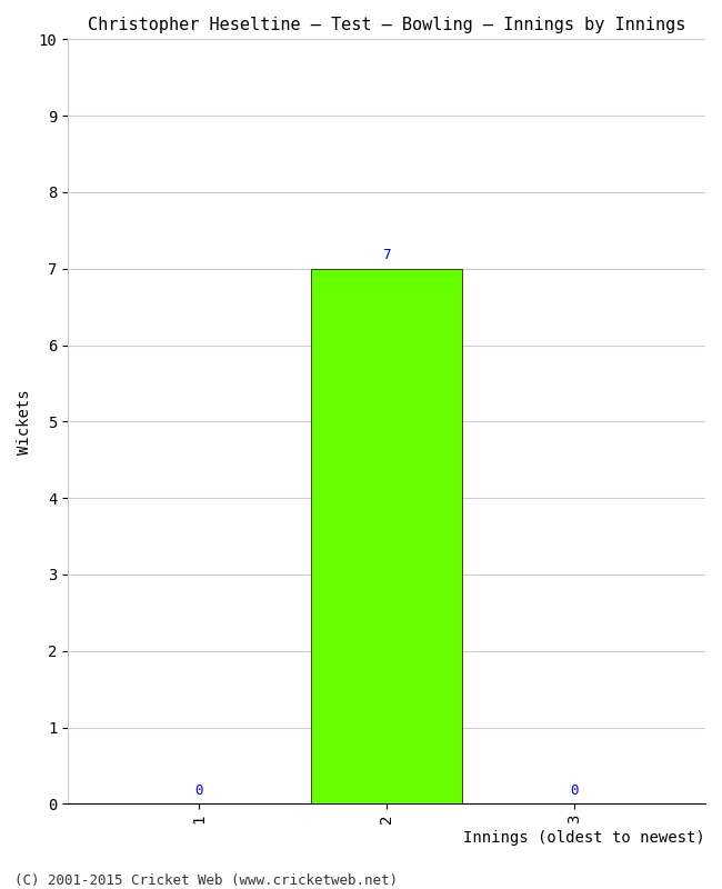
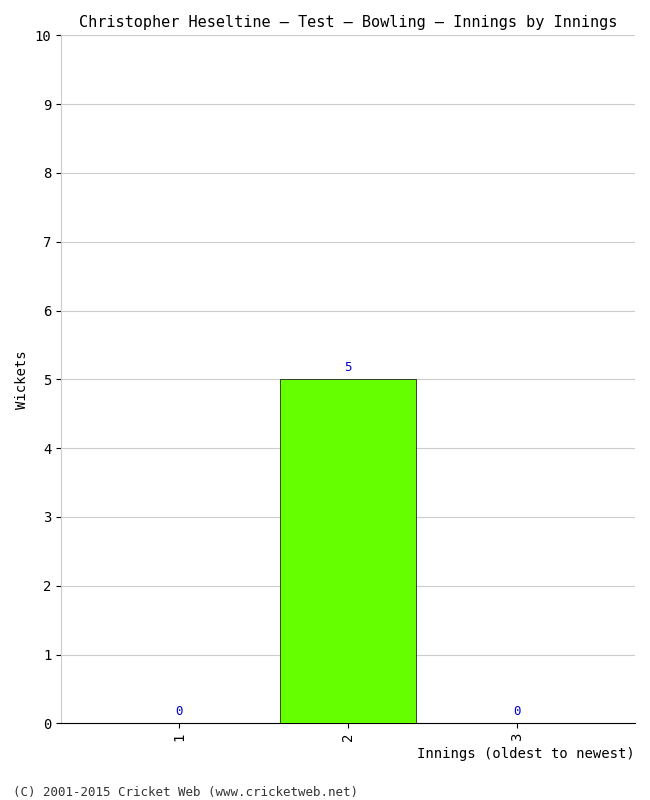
2: 7 -> 5
